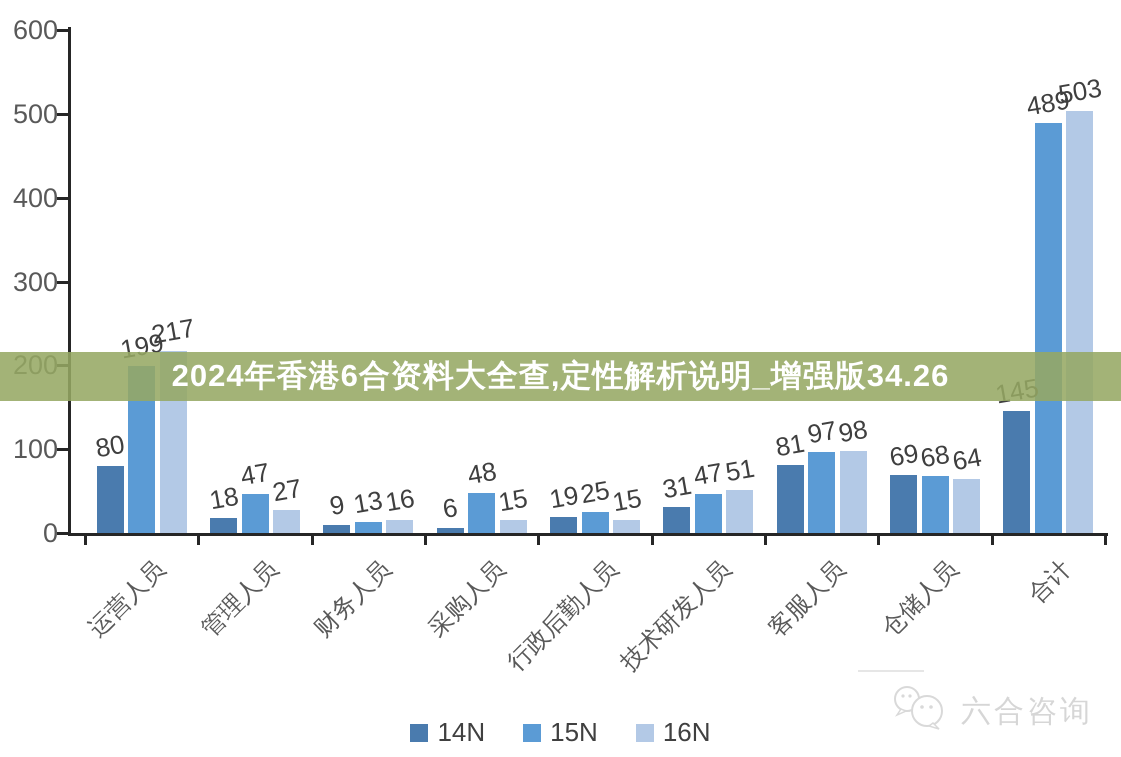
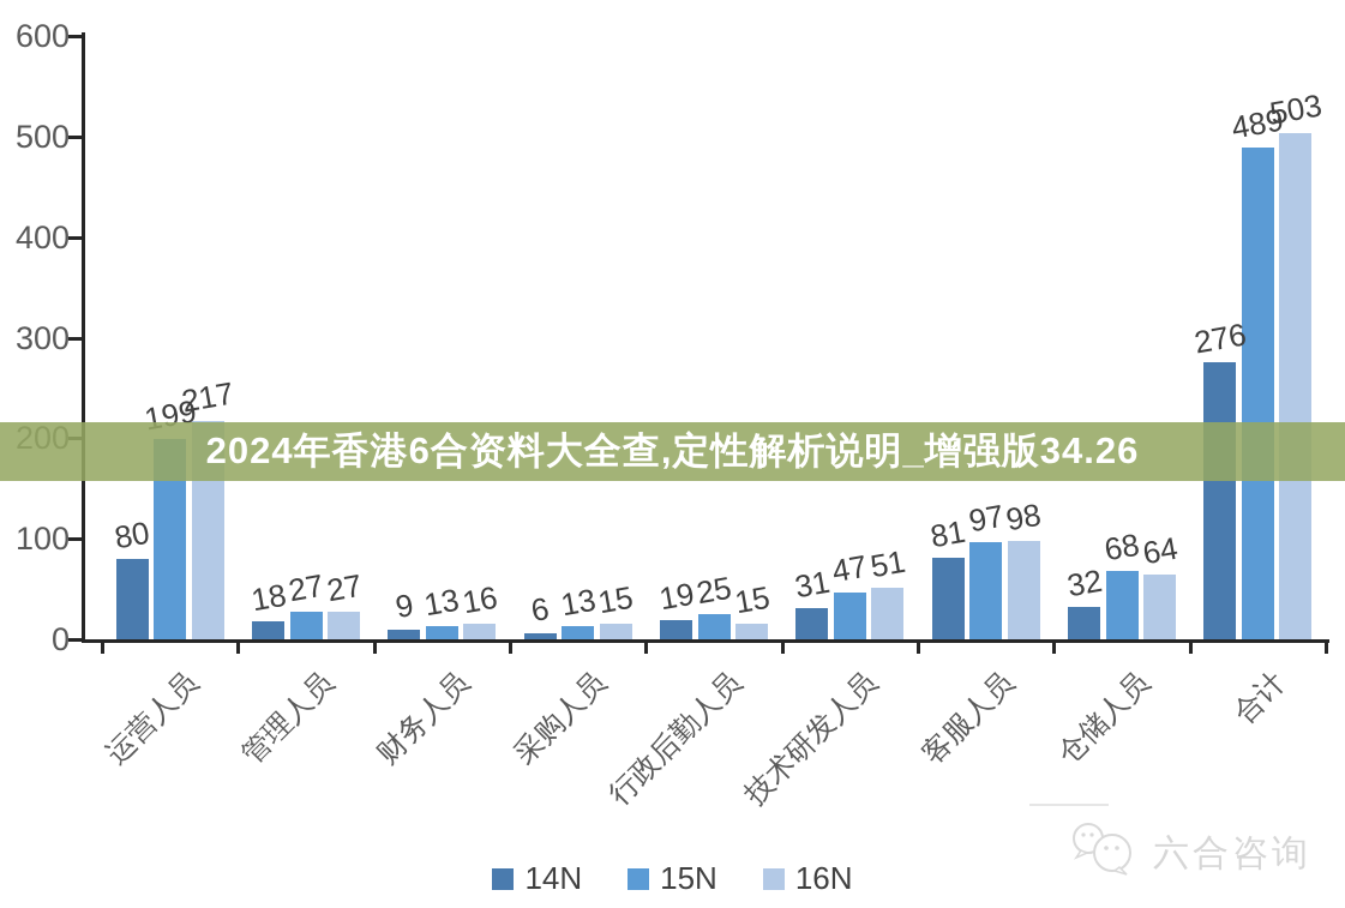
15N/管理人员: 47 -> 27
15N/采购人员: 48 -> 13
14N/仓储人员: 69 -> 32
14N/合计: 145 -> 276
